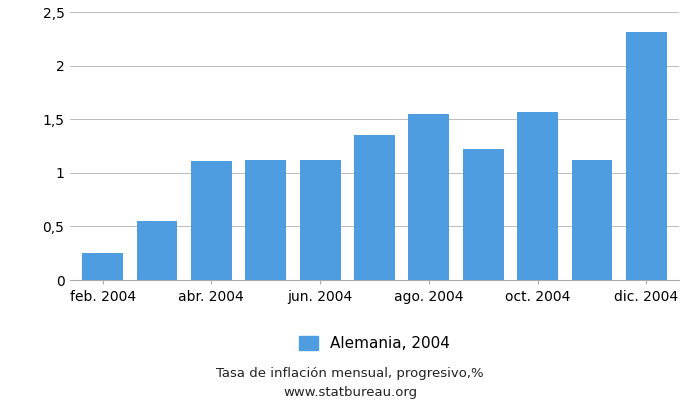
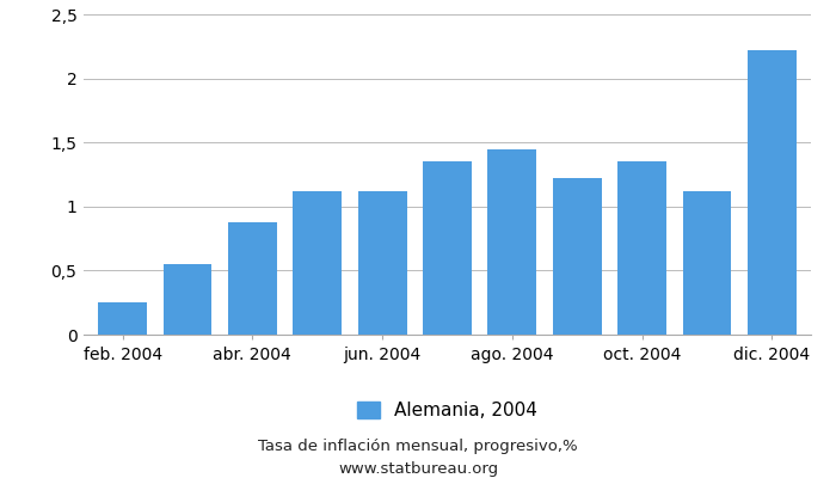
abr. 2004: 1,11 -> 0,88
ago. 2004: 1,55 -> 1,45
oct. 2004: 1,57 -> 1,35
dic. 2004: 2,31 -> 2,22
